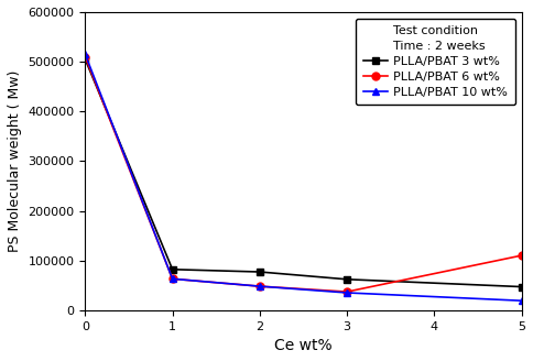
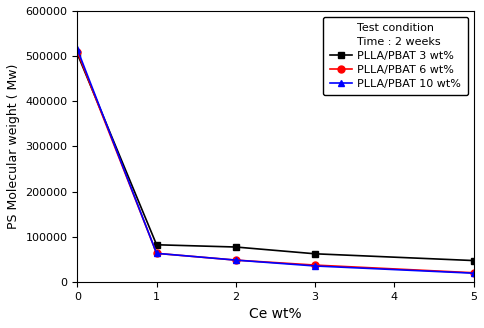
PLLA/PBAT 6 wt%/5: 110000 -> 20000
